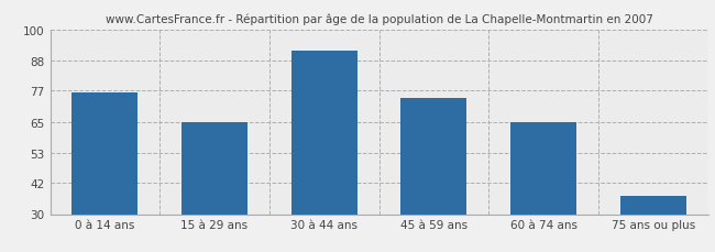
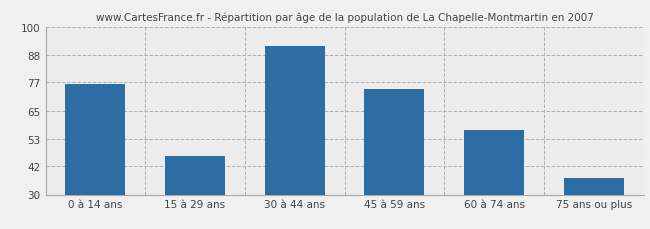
15 à 29 ans: 65 -> 46
60 à 74 ans: 65 -> 57
